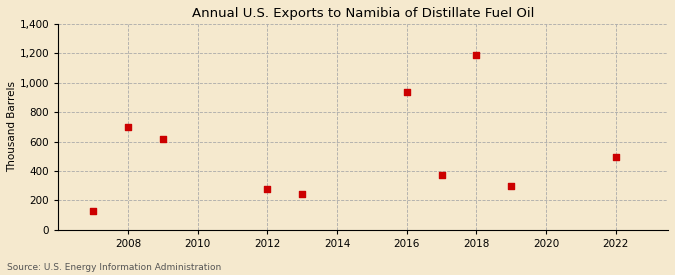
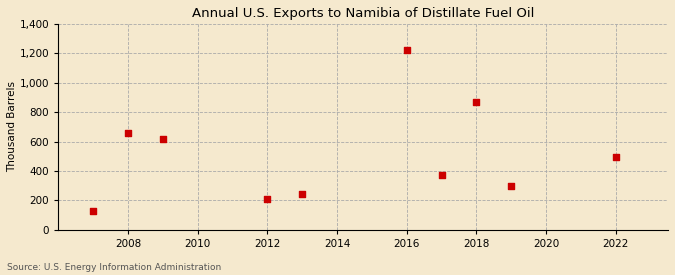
2008: 700 -> 660
2012: 280 -> 210
2016: 940 -> 1,220
2018: 1,190 -> 870
